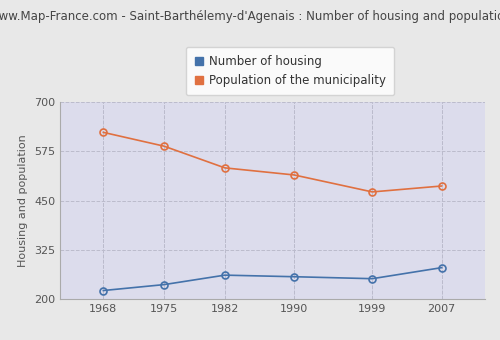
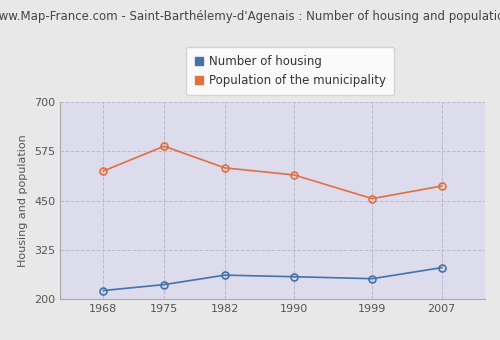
Population of the municipality/1968: 623 -> 525
Population of the municipality/1999: 472 -> 455
